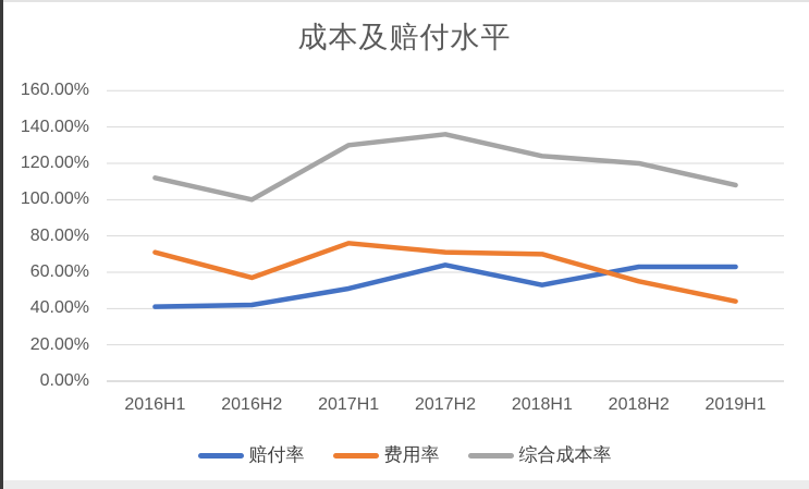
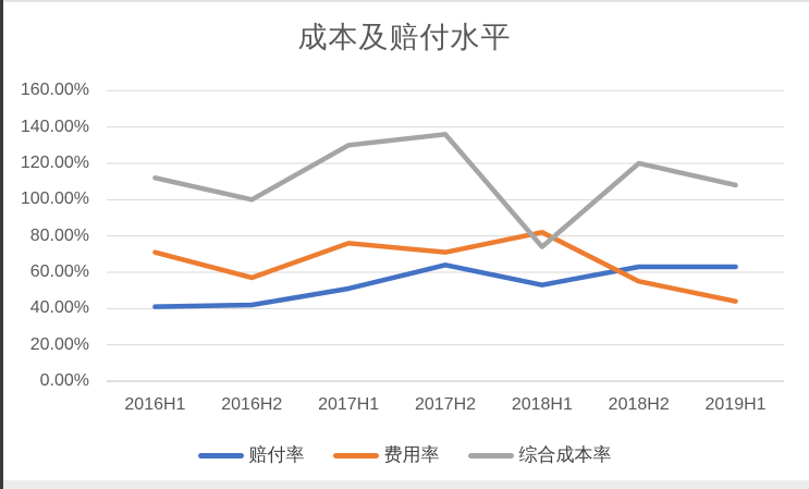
费用率/2018H1: 70% -> 82%
综合成本率/2018H1: 124% -> 74%
